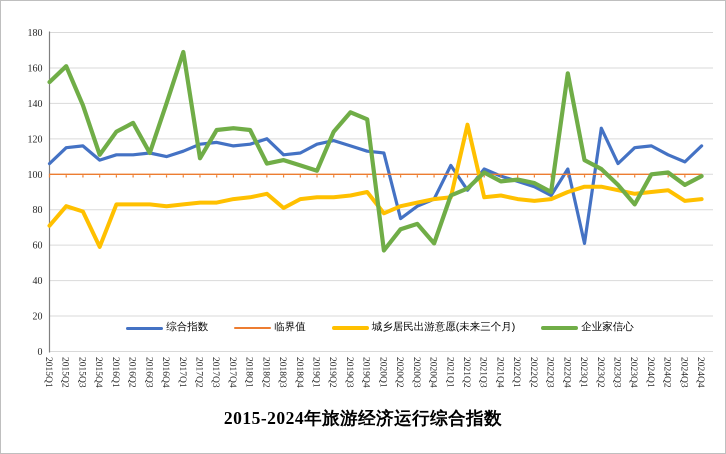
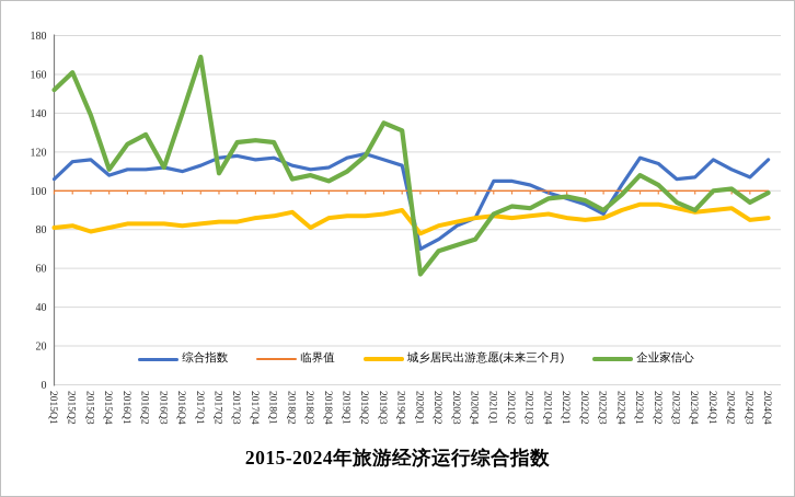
城乡居民出游意愿(未来三个月)/2015Q1: 71 -> 81
城乡居民出游意愿(未来三个月)/2015Q4: 59 -> 81
综合指数/2018Q2: 120 -> 113
企业家信心/2019Q1: 102 -> 110
企业家信心/2019Q2: 124 -> 118
综合指数/2020Q1: 112 -> 70
企业家信心/2020Q4: 61 -> 75
综合指数/2021Q2: 91 -> 105
城乡居民出游意愿(未来三个月)/2021Q2: 128 -> 86
企业家信心/2021Q3: 101 -> 91
企业家信心/2022Q4: 157 -> 98
综合指数/2023Q1: 61 -> 117
综合指数/2023Q2: 126 -> 114
综合指数/2023Q4: 115 -> 107
企业家信心/2023Q4: 83 -> 90
